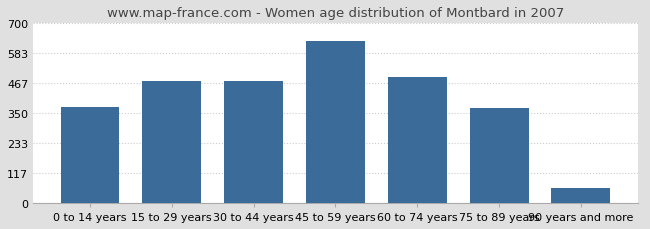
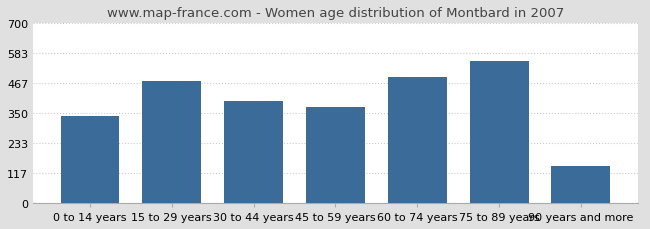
0 to 14 years: 372 -> 340
30 to 44 years: 473 -> 395
45 to 59 years: 628 -> 375
75 to 89 years: 370 -> 550
90 years and more: 60 -> 145
